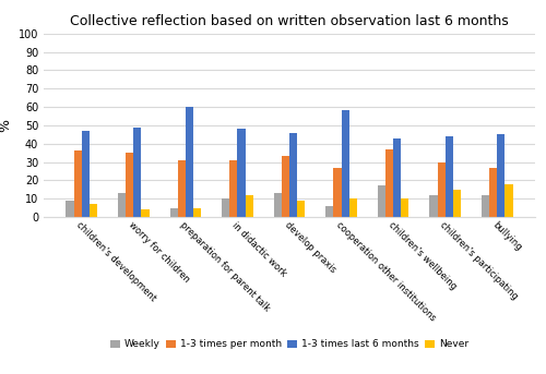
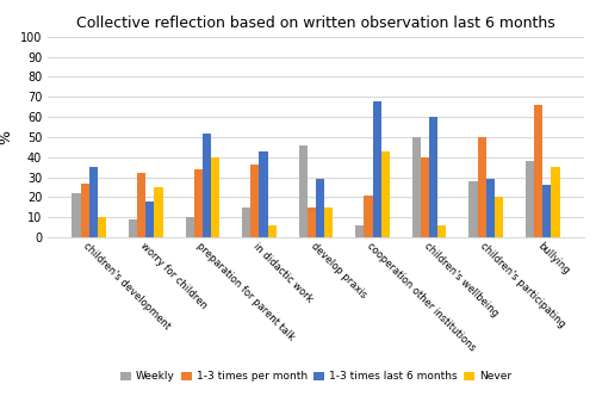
Weekly/children's development: 9 -> 22
1-3 times per month/children's development: 36 -> 27
1-3 times last 6 months/children's development: 47 -> 35
Never/children's development: 7 -> 10
Weekly/worry for children: 13 -> 9
1-3 times per month/worry for children: 35 -> 32
1-3 times last 6 months/worry for children: 49 -> 18
Never/worry for children: 4 -> 25
Weekly/preparation for parent talk: 5 -> 10
1-3 times per month/preparation for parent talk: 31 -> 34
1-3 times last 6 months/preparation for parent talk: 60 -> 52
Never/preparation for parent talk: 5 -> 40
Weekly/in didactic work: 10 -> 15
1-3 times per month/in didactic work: 31 -> 36
1-3 times last 6 months/in didactic work: 48 -> 43
Never/in didactic work: 12 -> 6
Weekly/develop praxis: 13 -> 46
1-3 times per month/develop praxis: 33 -> 15
1-3 times last 6 months/develop praxis: 46 -> 29
Never/develop praxis: 9 -> 15
1-3 times per month/cooperation other institutions: 27 -> 21
1-3 times last 6 months/cooperation other institutions: 58 -> 68
Never/cooperation other institutions: 10 -> 43
Weekly/children's wellbeing: 17 -> 50
1-3 times per month/children's wellbeing: 37 -> 40
1-3 times last 6 months/children's wellbeing: 43 -> 60
Never/children's wellbeing: 10 -> 6
Weekly/children's participating: 12 -> 28
1-3 times per month/children's participating: 30 -> 50
1-3 times last 6 months/children's participating: 44 -> 29
Never/children's participating: 15 -> 20
Weekly/bullying: 12 -> 38
1-3 times per month/bullying: 27 -> 66
1-3 times last 6 months/bullying: 45 -> 26
Never/bullying: 18 -> 35
